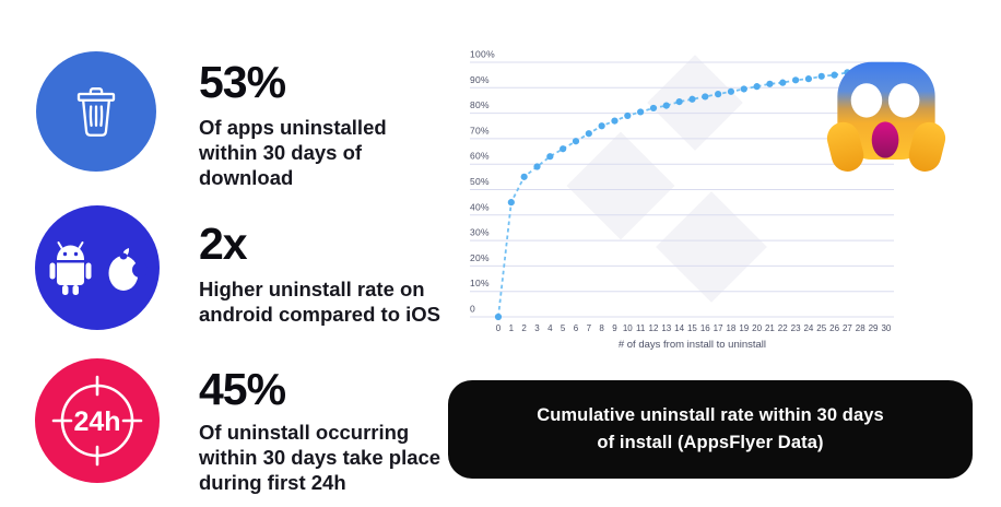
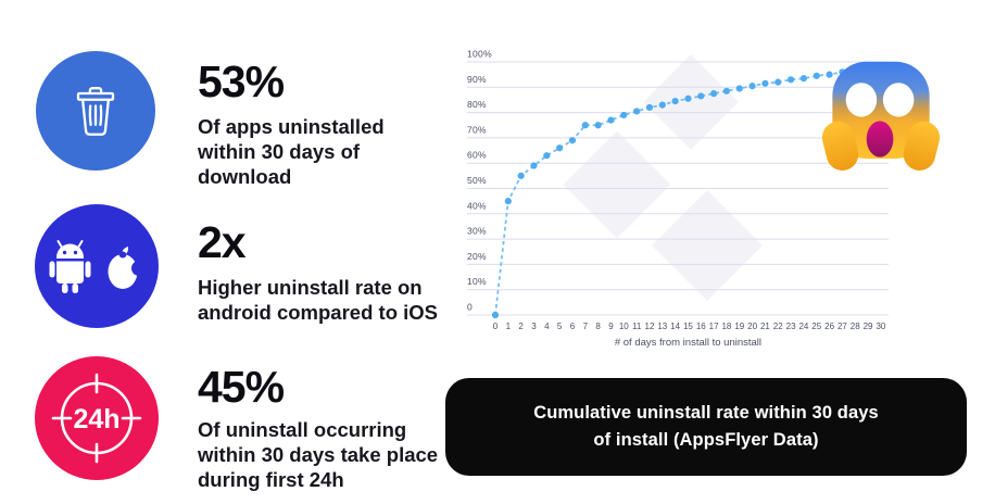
7: 72% -> 75%
